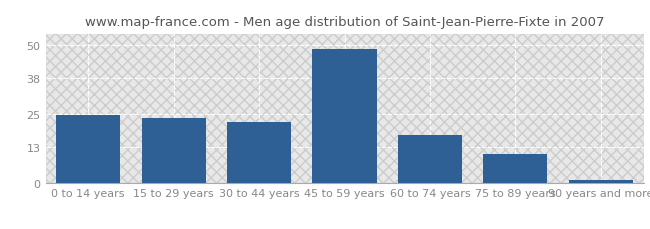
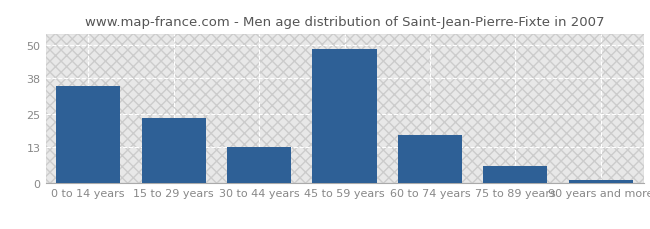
0 to 14 years: 24.5 -> 35.0
30 to 44 years: 22.0 -> 13.0
75 to 89 years: 10.5 -> 6.0
